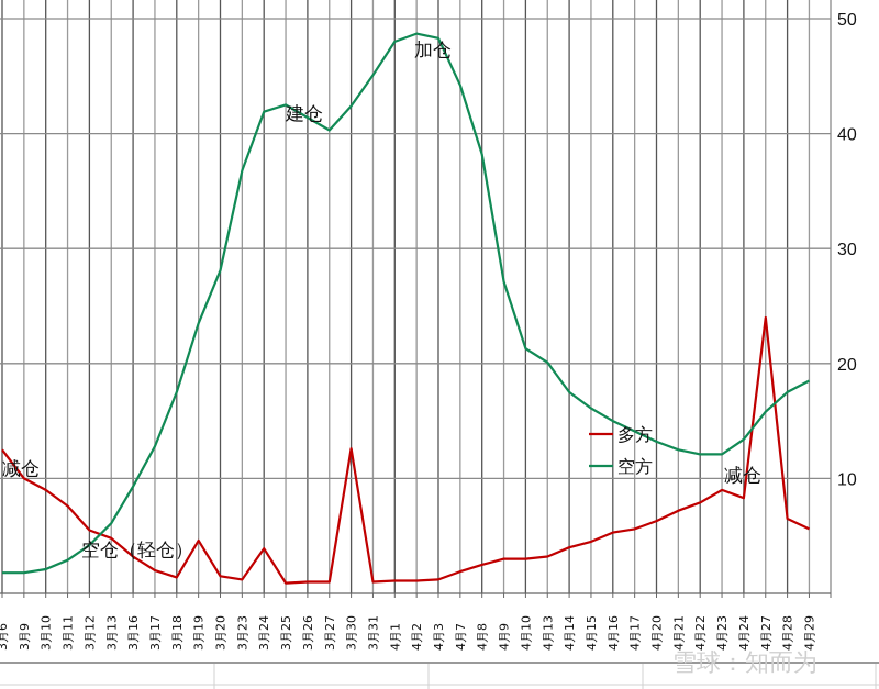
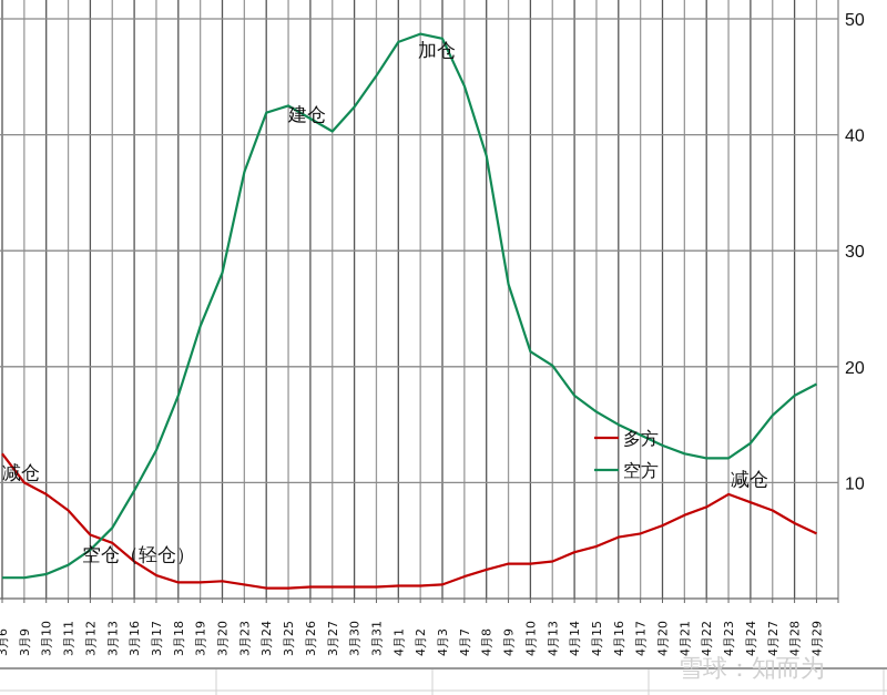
多方/3月19: 4.6 -> 1.4
多方/3月24: 3.9 -> 0.9
多方/3月30: 12.6 -> 1.0
多方/4月27: 24.0 -> 7.6
